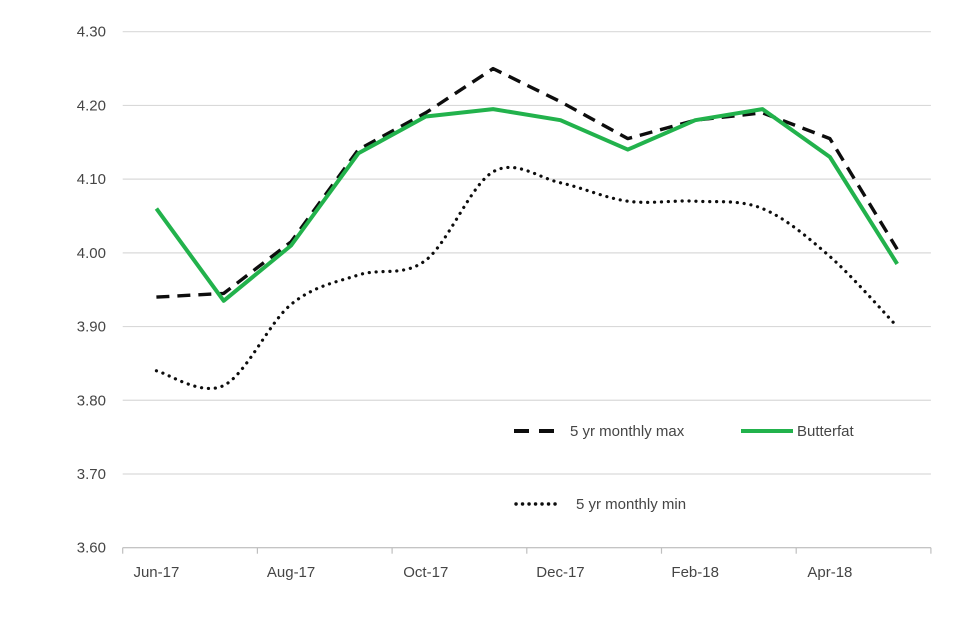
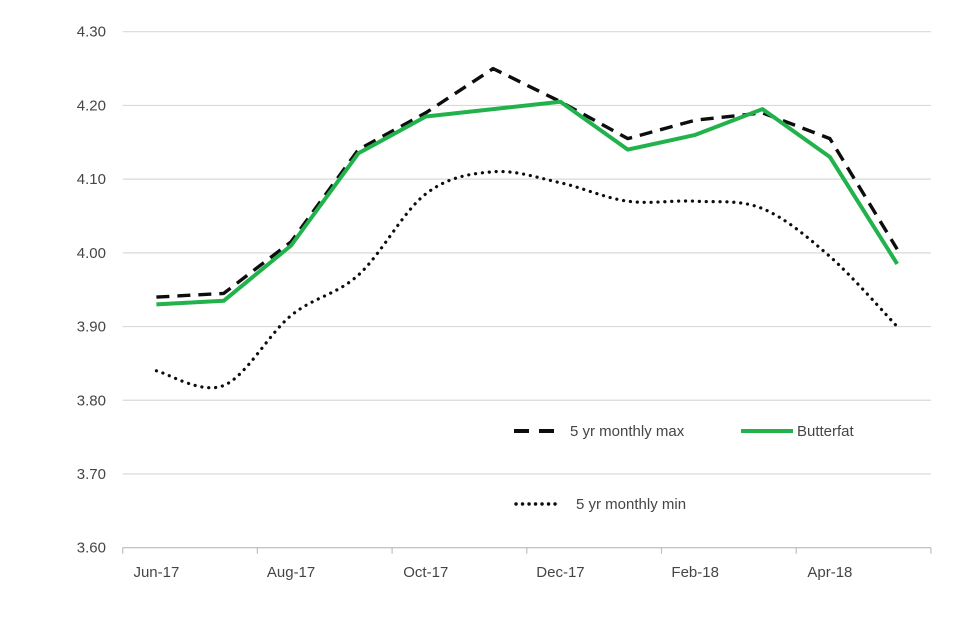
Butterfat/Jun-17: 4.06 -> 3.93
5 yr monthly min/Aug-17: 3.93 -> 3.92
5 yr monthly min/Oct-17: 3.99 -> 4.08
Butterfat/Dec-17: 4.18 -> 4.21
Butterfat/Feb-18: 4.18 -> 4.16
